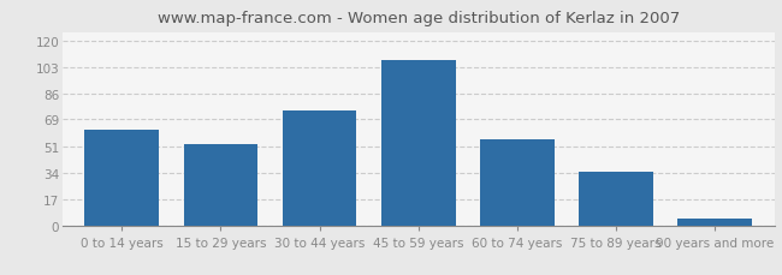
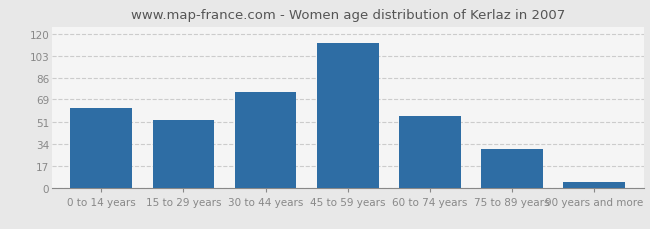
45 to 59 years: 108 -> 113
75 to 89 years: 35 -> 30
